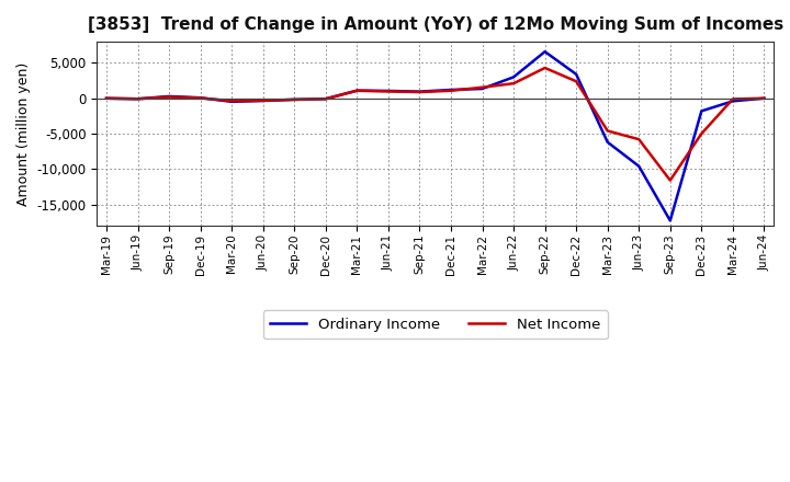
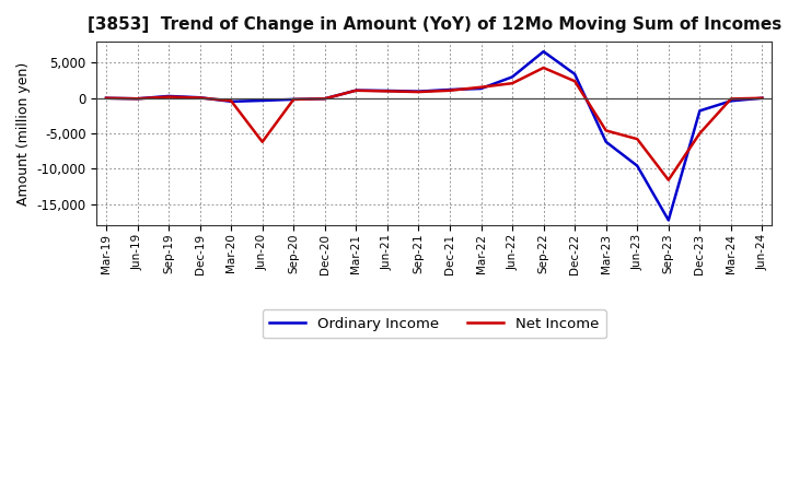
Net Income/Jun-20: -300 -> -6,200
